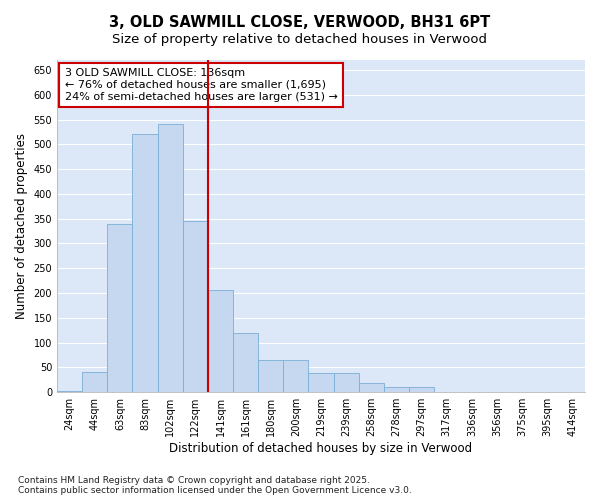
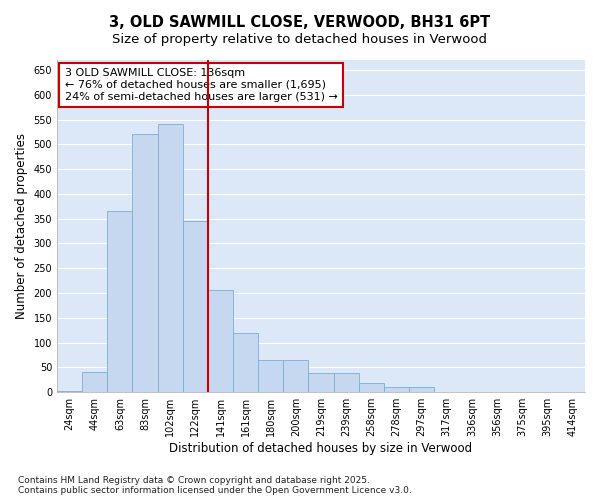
63sqm: 340 -> 365
